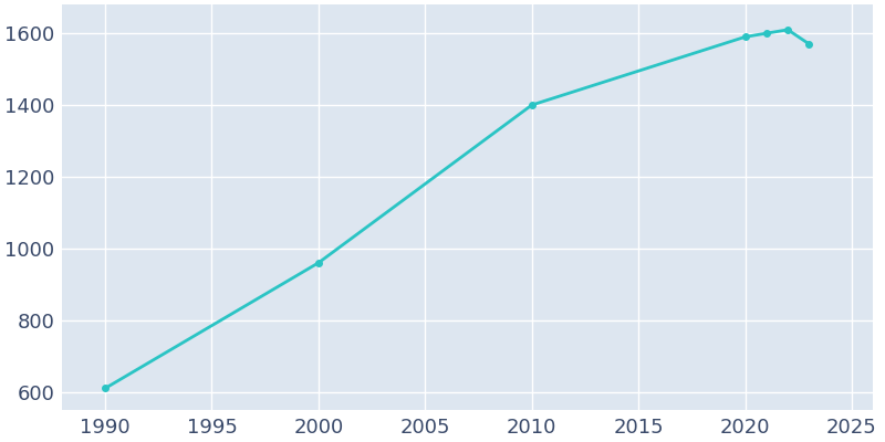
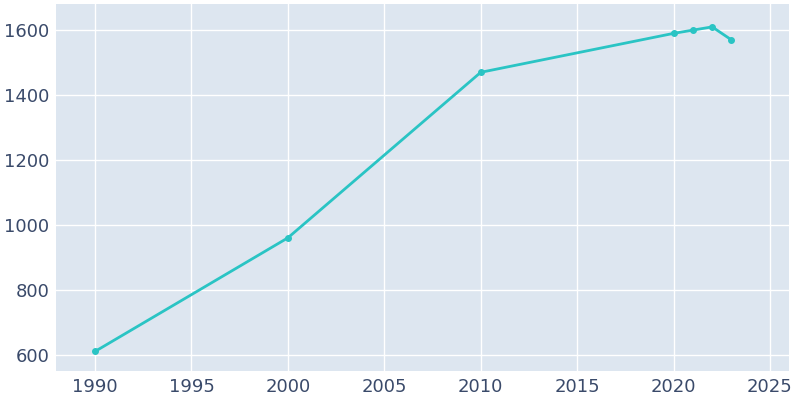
2010: 1400 -> 1470
